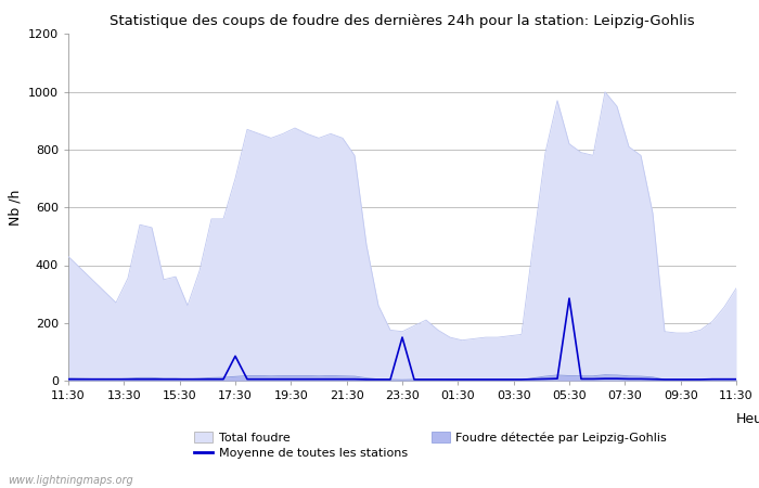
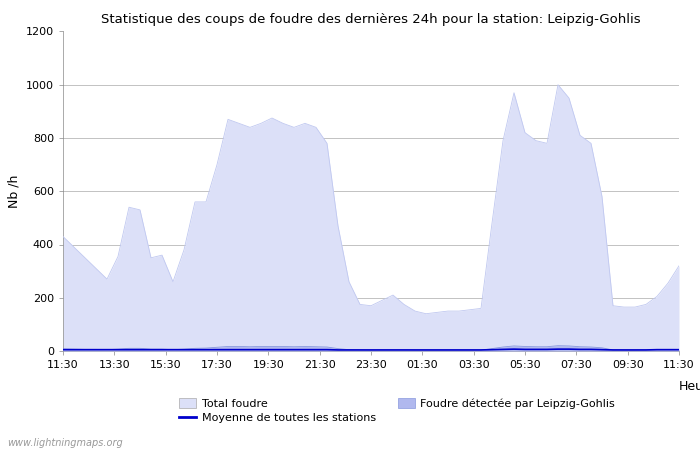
Moyenne de toutes les stations/17:30: 85 -> 5
Moyenne de toutes les stations/23:30: 150 -> 4
Moyenne de toutes les stations/05:30: 285 -> 6
